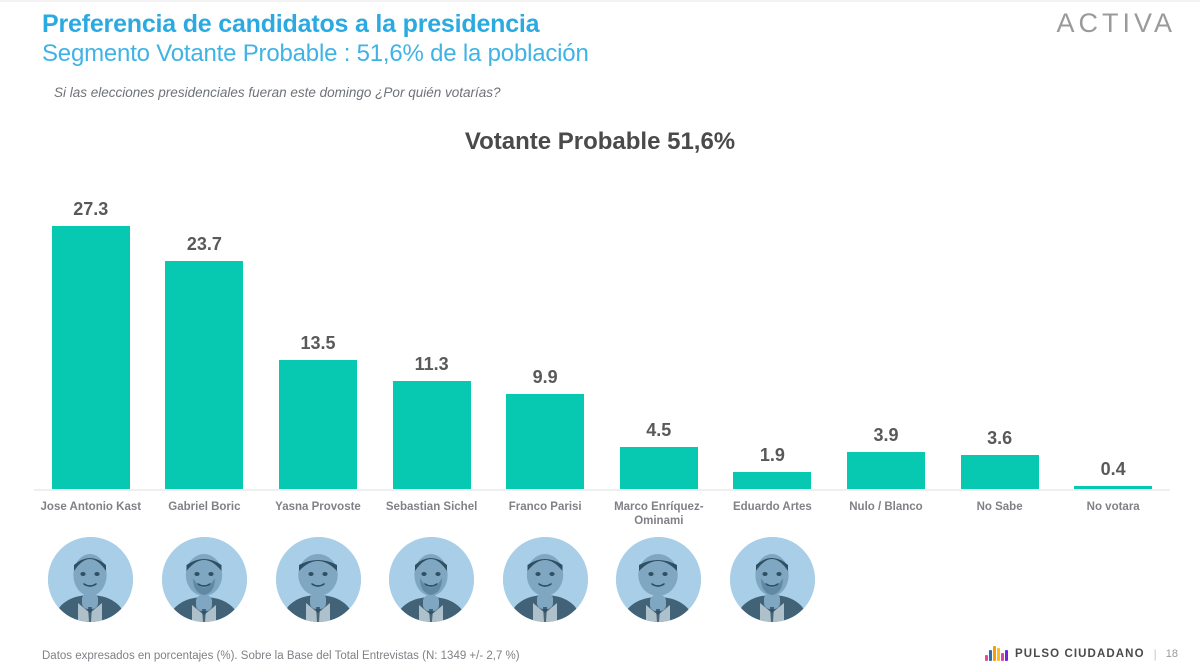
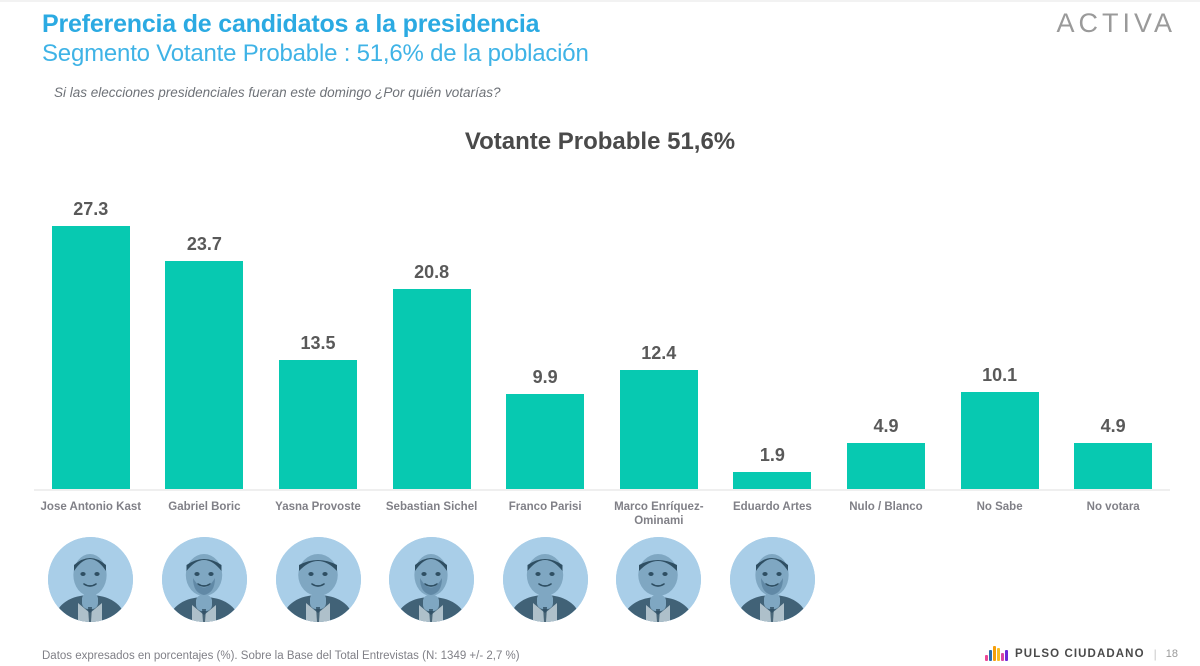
Sebastian Sichel: 11.3 -> 20.8
Marco Enríquez-Ominami: 4.5 -> 12.4
Nulo / Blanco: 3.9 -> 4.9
No Sabe: 3.6 -> 10.1
No votara: 0.4 -> 4.9
